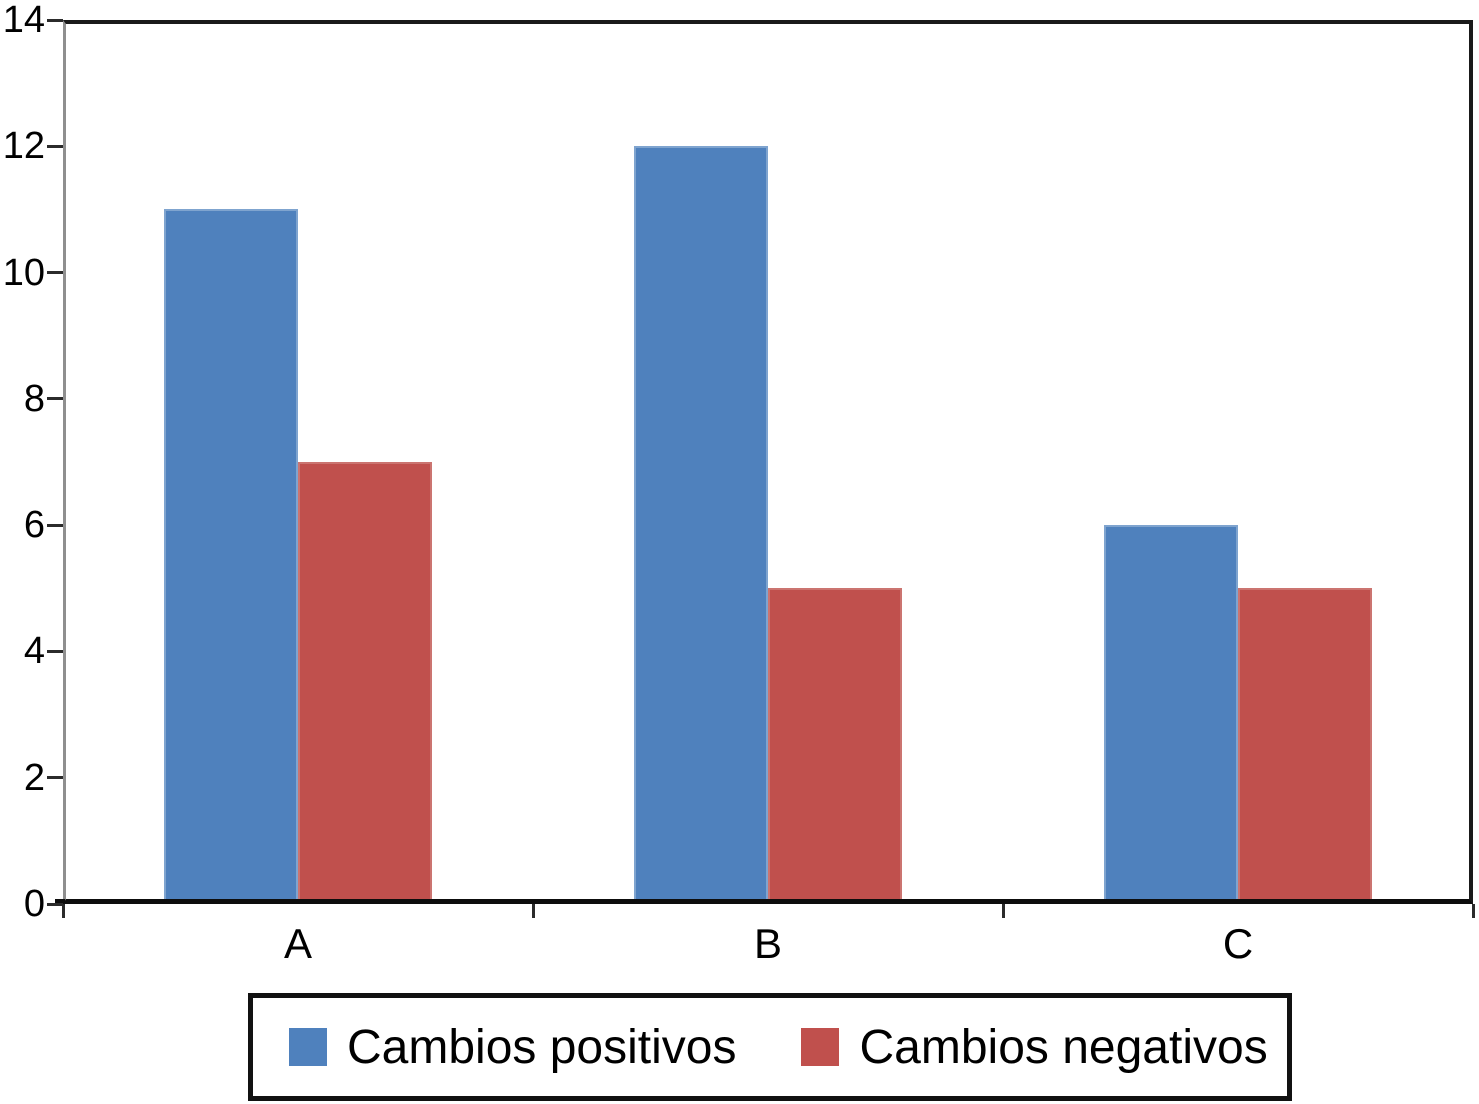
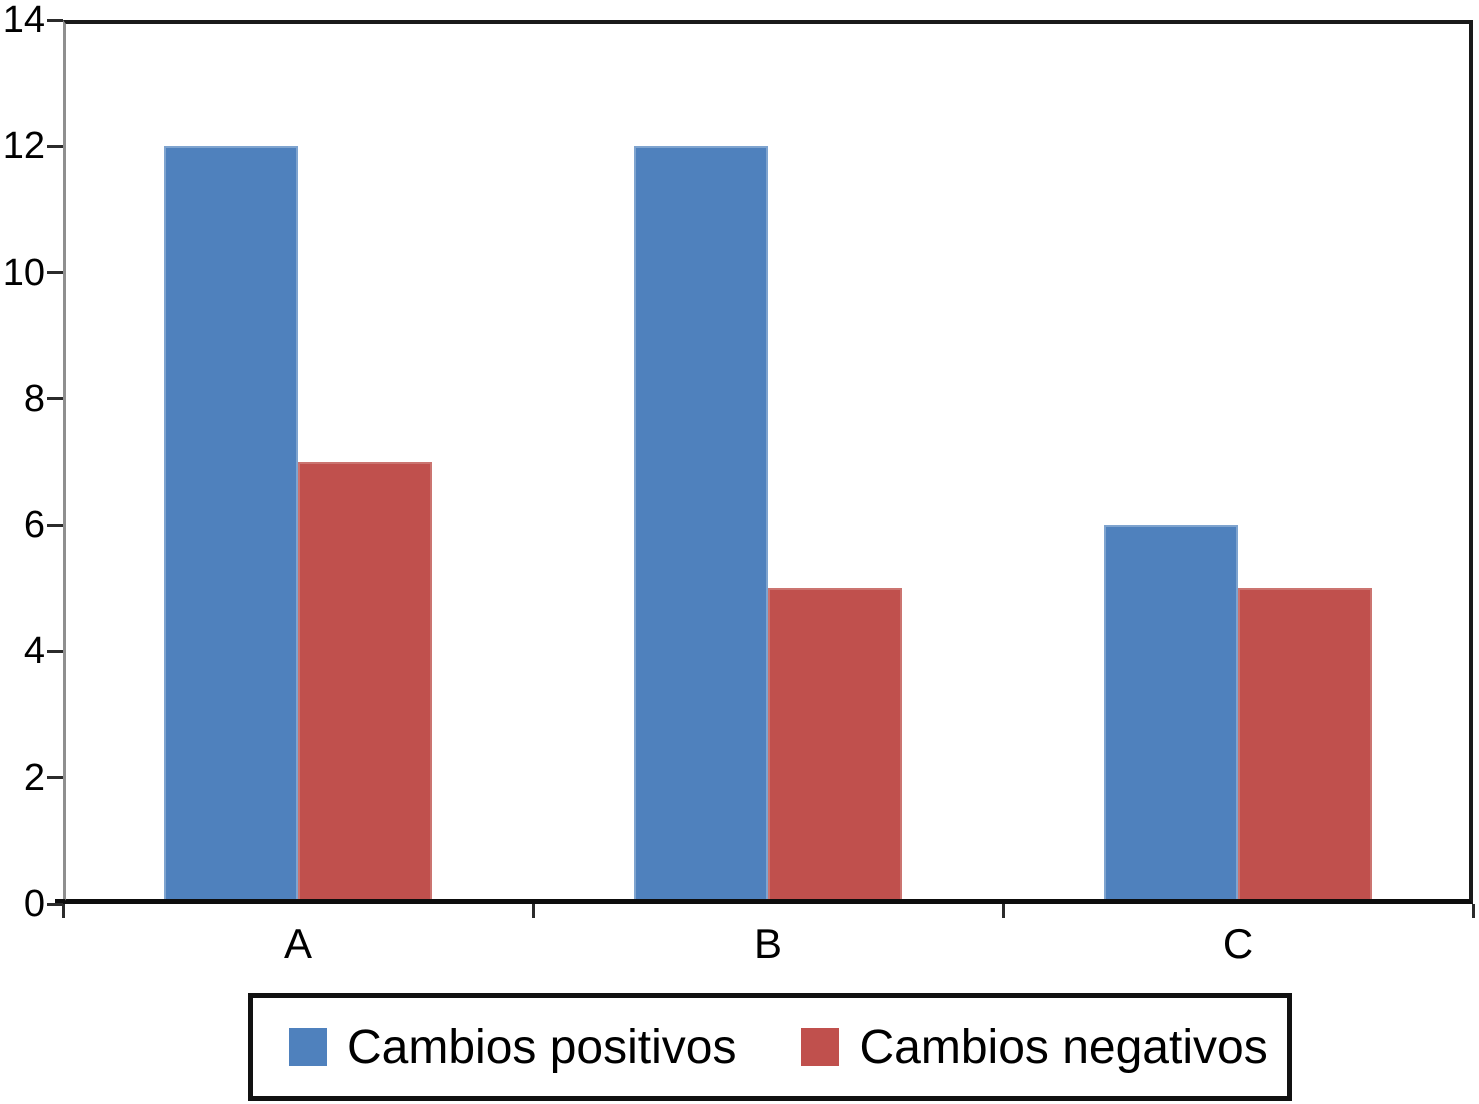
Cambios positivos/A: 11 -> 12
